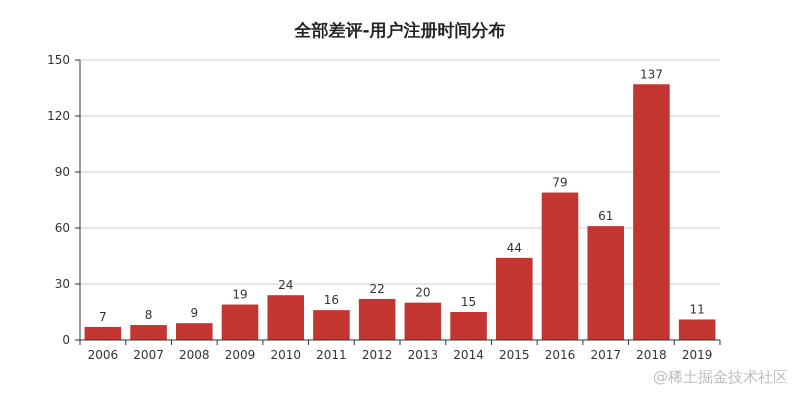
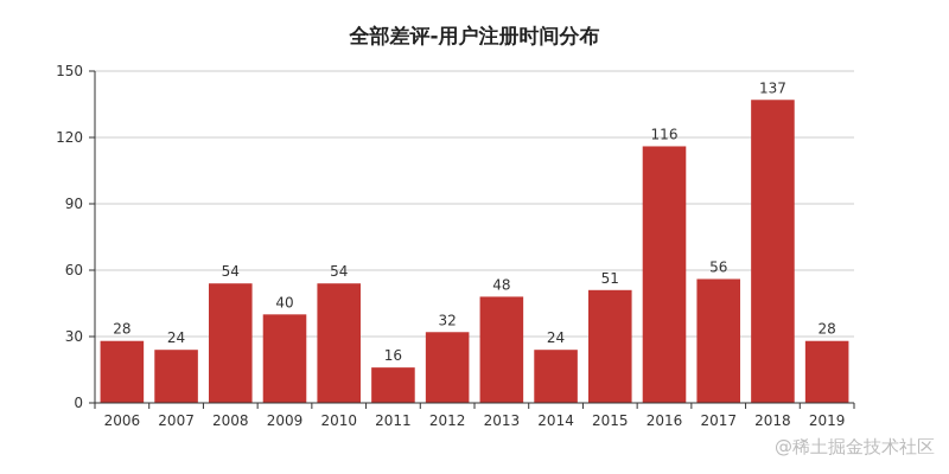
2006: 7 -> 28
2007: 8 -> 24
2008: 9 -> 54
2009: 19 -> 40
2010: 24 -> 54
2012: 22 -> 32
2013: 20 -> 48
2014: 15 -> 24
2015: 44 -> 51
2016: 79 -> 116
2017: 61 -> 56
2019: 11 -> 28
